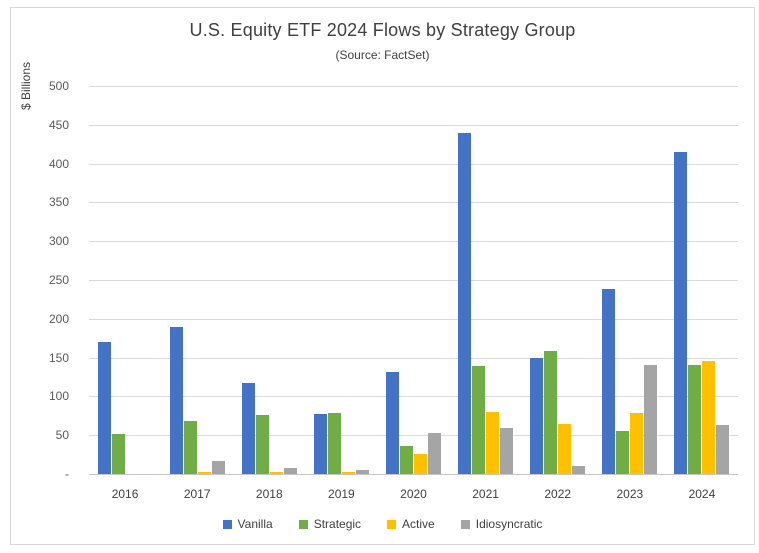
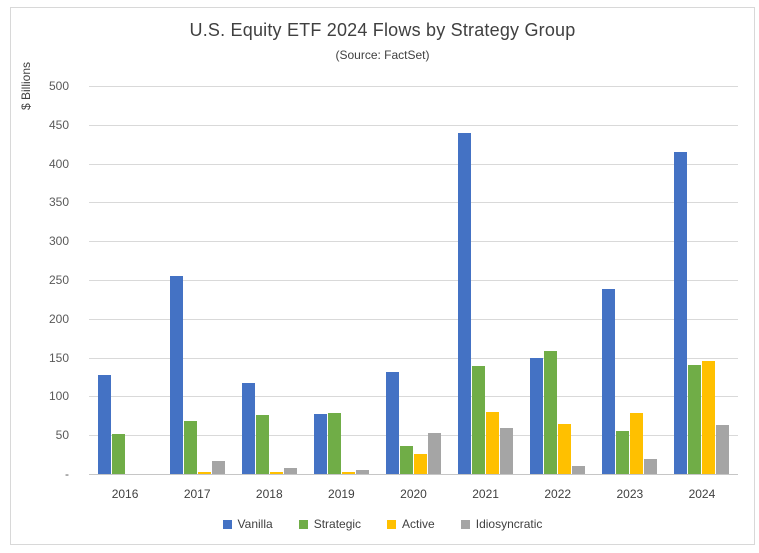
Vanilla/2016: 170 -> 130
Vanilla/2017: 190 -> 260
Idiosyncratic/2023: 140 -> 20
